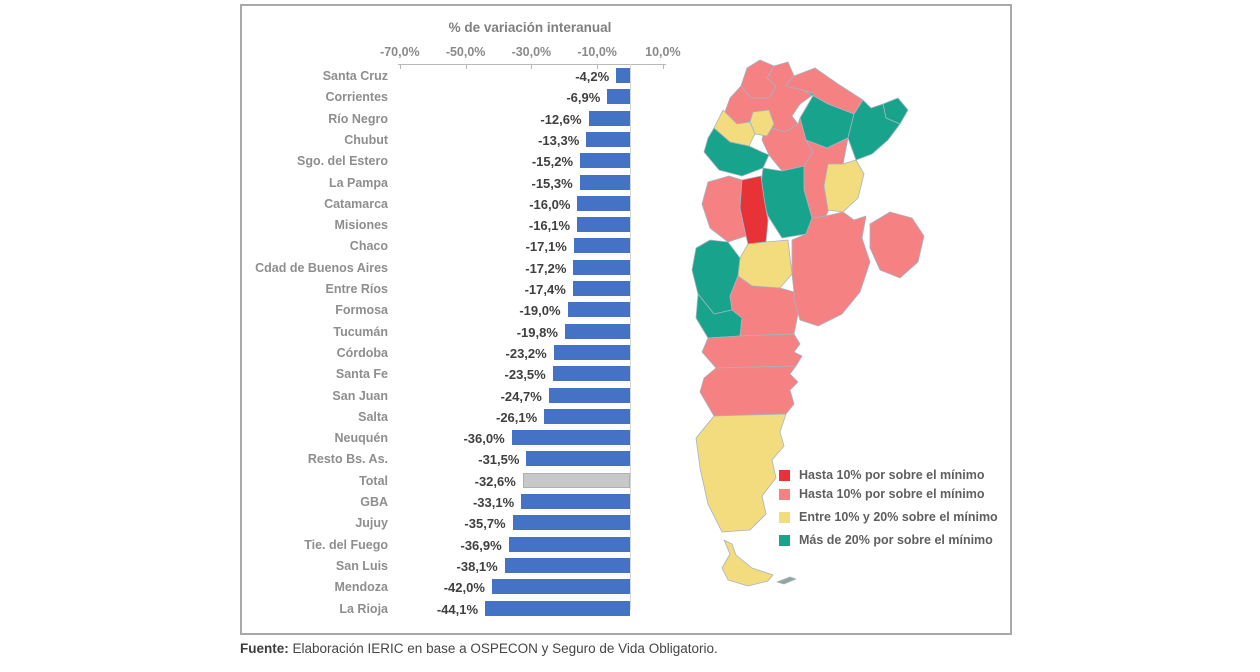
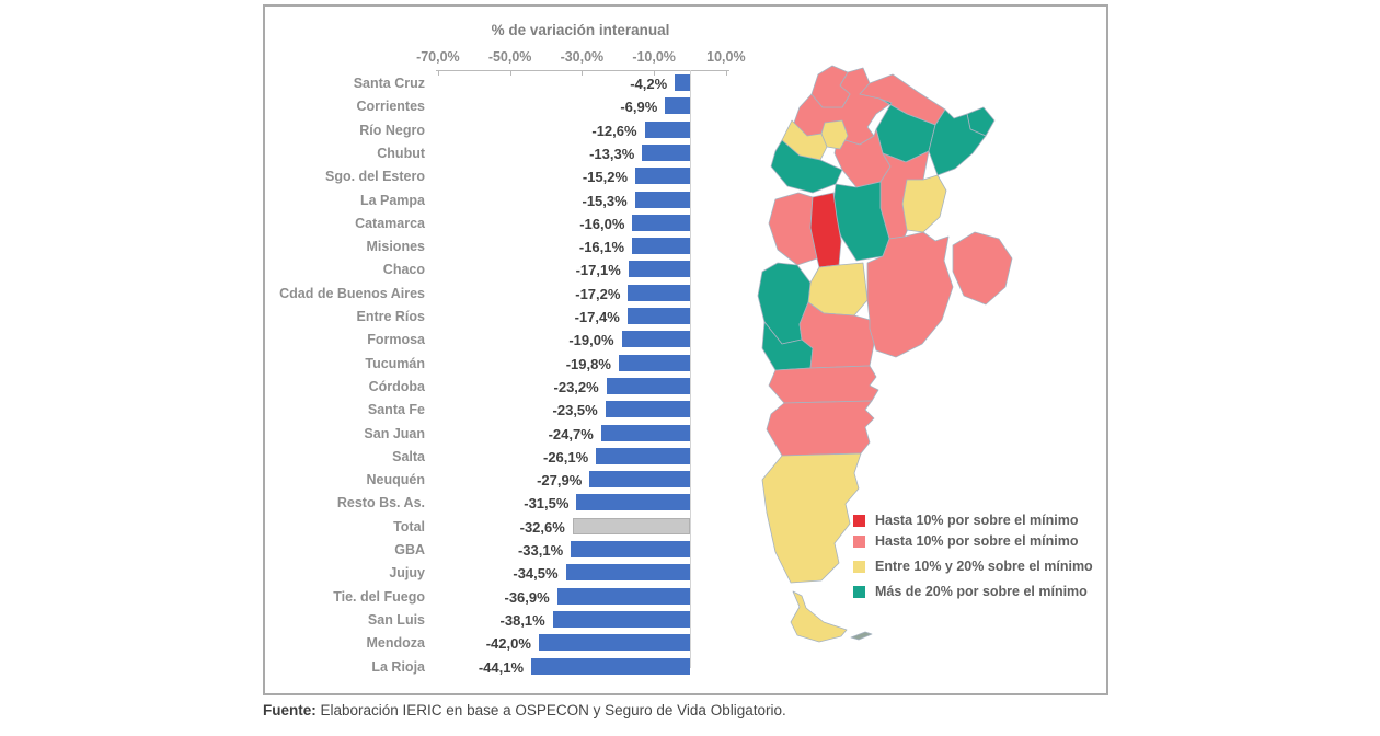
Neuquén: -36,0% -> -27,9%
Jujuy: -35,7% -> -34,5%
